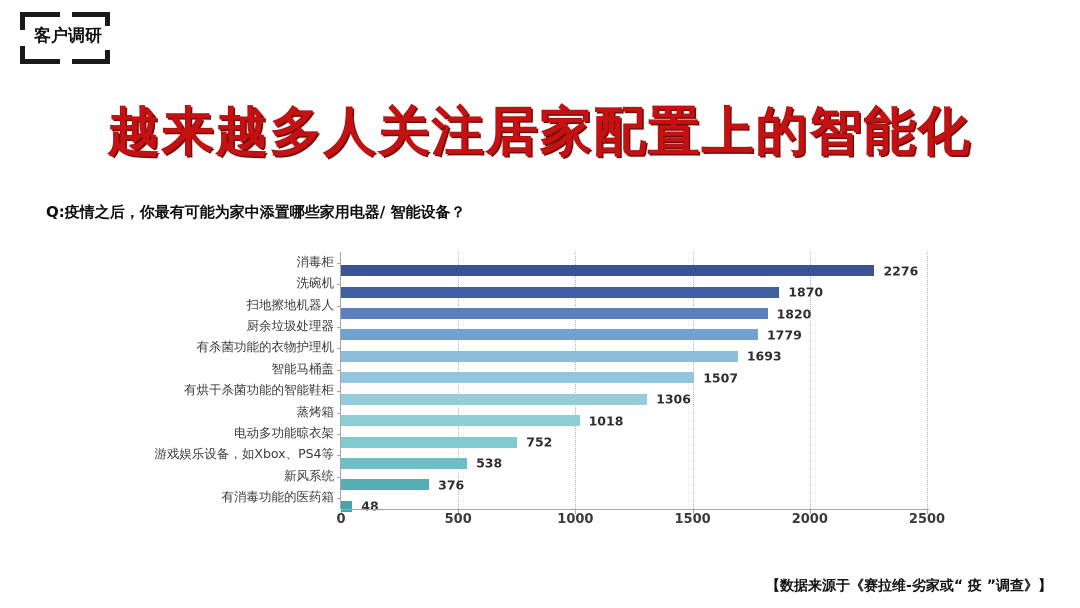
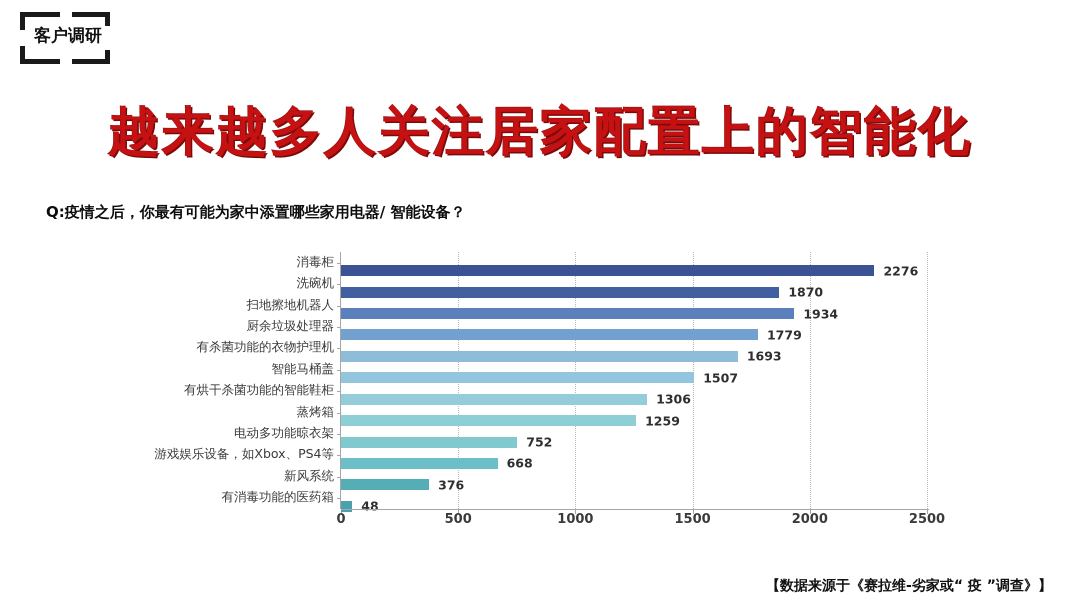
扫地擦地机器人: 1820 -> 1934
蒸烤箱: 1018 -> 1259
游戏娱乐设备，如Xbox、PS4等: 538 -> 668
